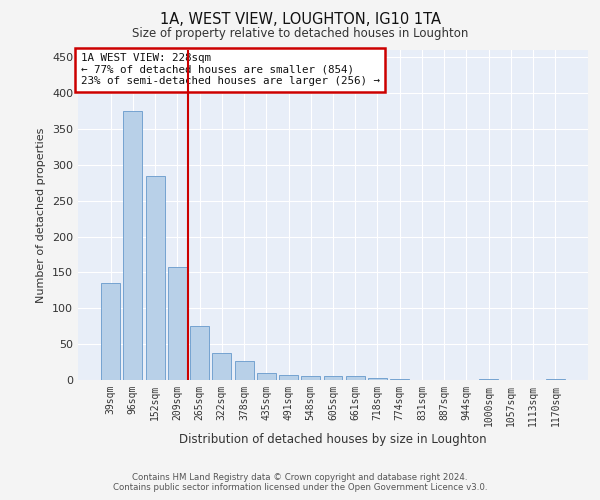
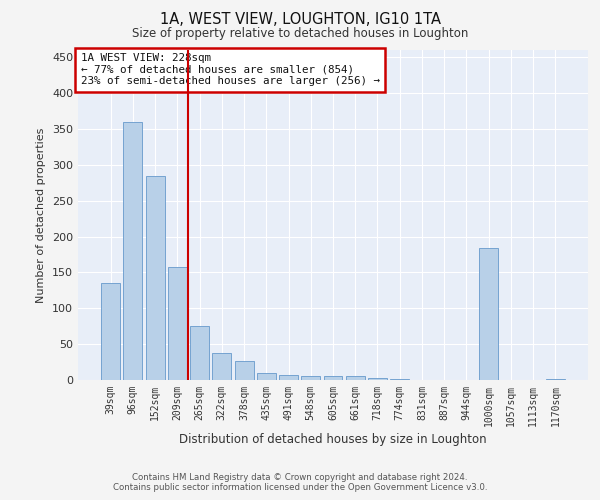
96sqm: 375 -> 360
1000sqm: 1 -> 184
